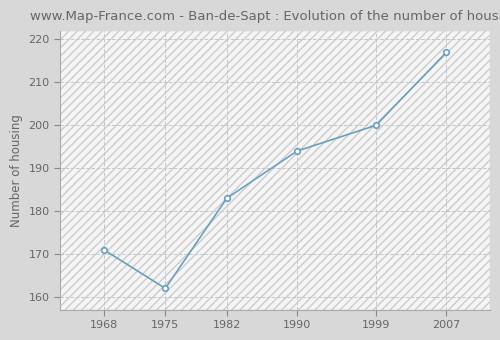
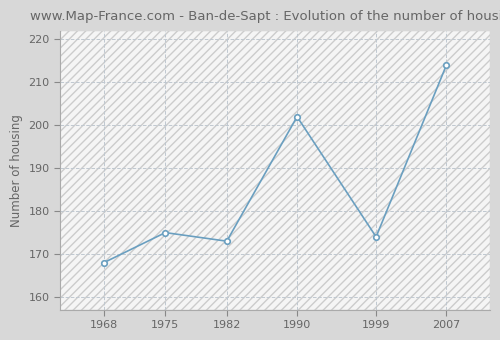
1968: 171 -> 168
1975: 162 -> 175
1982: 183 -> 173
1990: 194 -> 202
1999: 200 -> 174
2007: 217 -> 214
